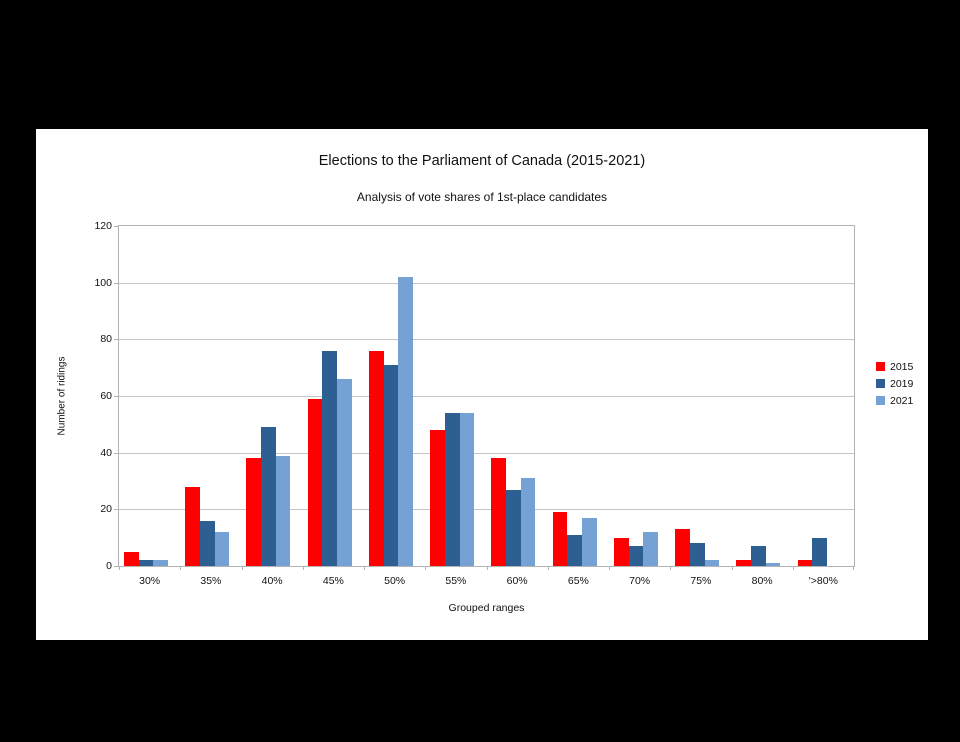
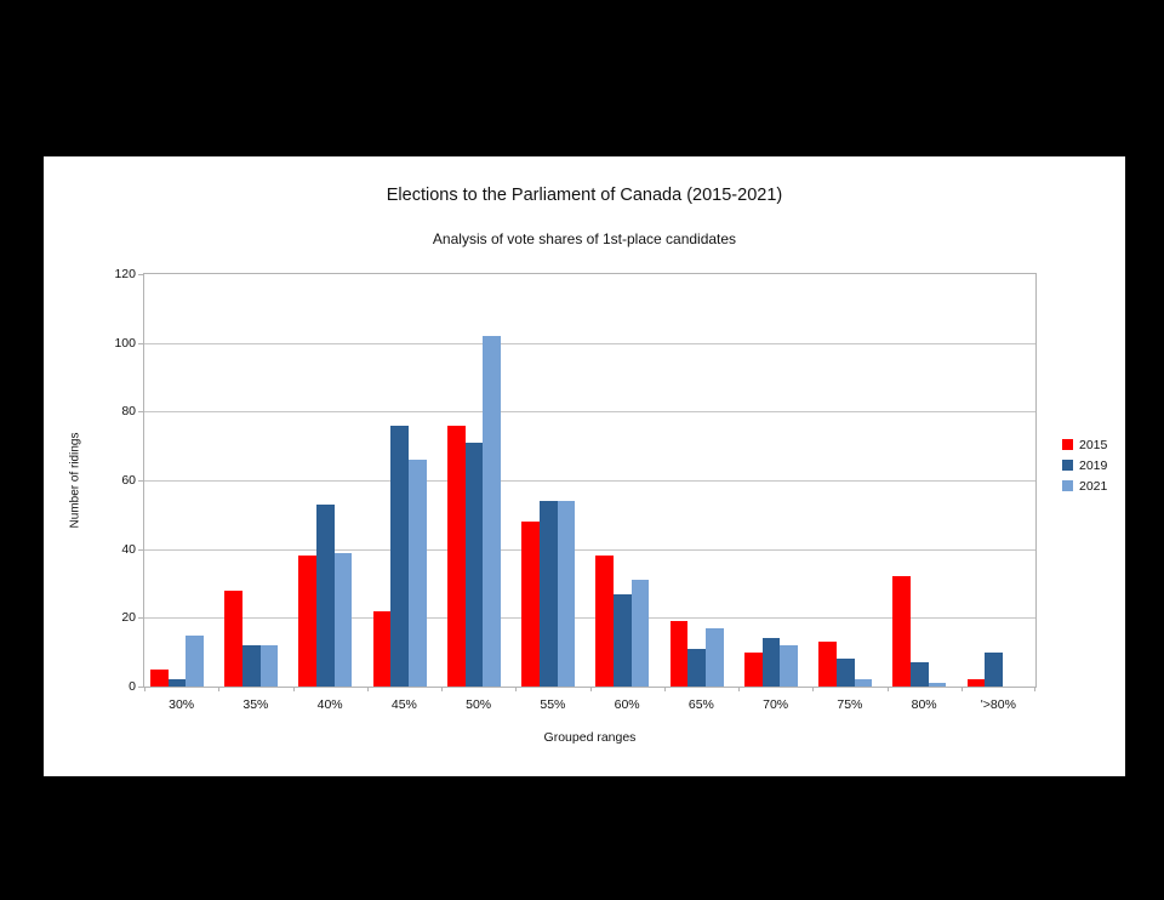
2021/30%: 2 -> 15
2019/35%: 16 -> 12
2019/40%: 49 -> 53
2015/45%: 59 -> 22
2019/70%: 7 -> 14
2015/80%: 2 -> 32
